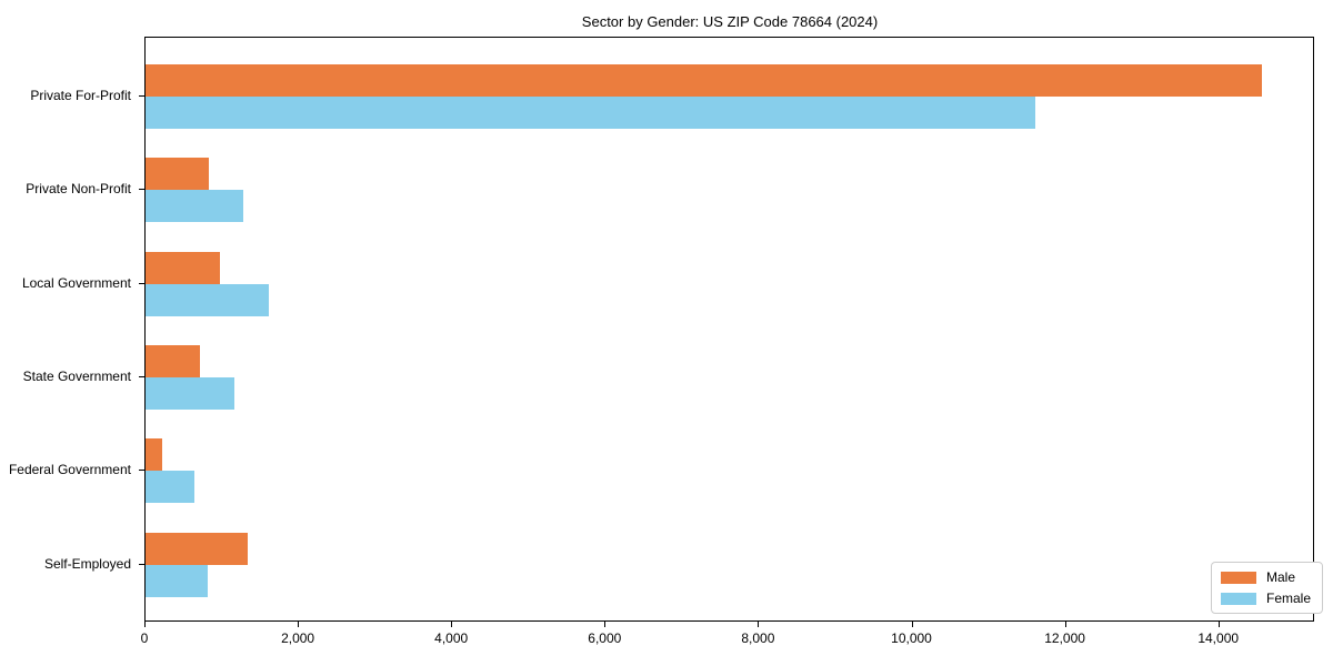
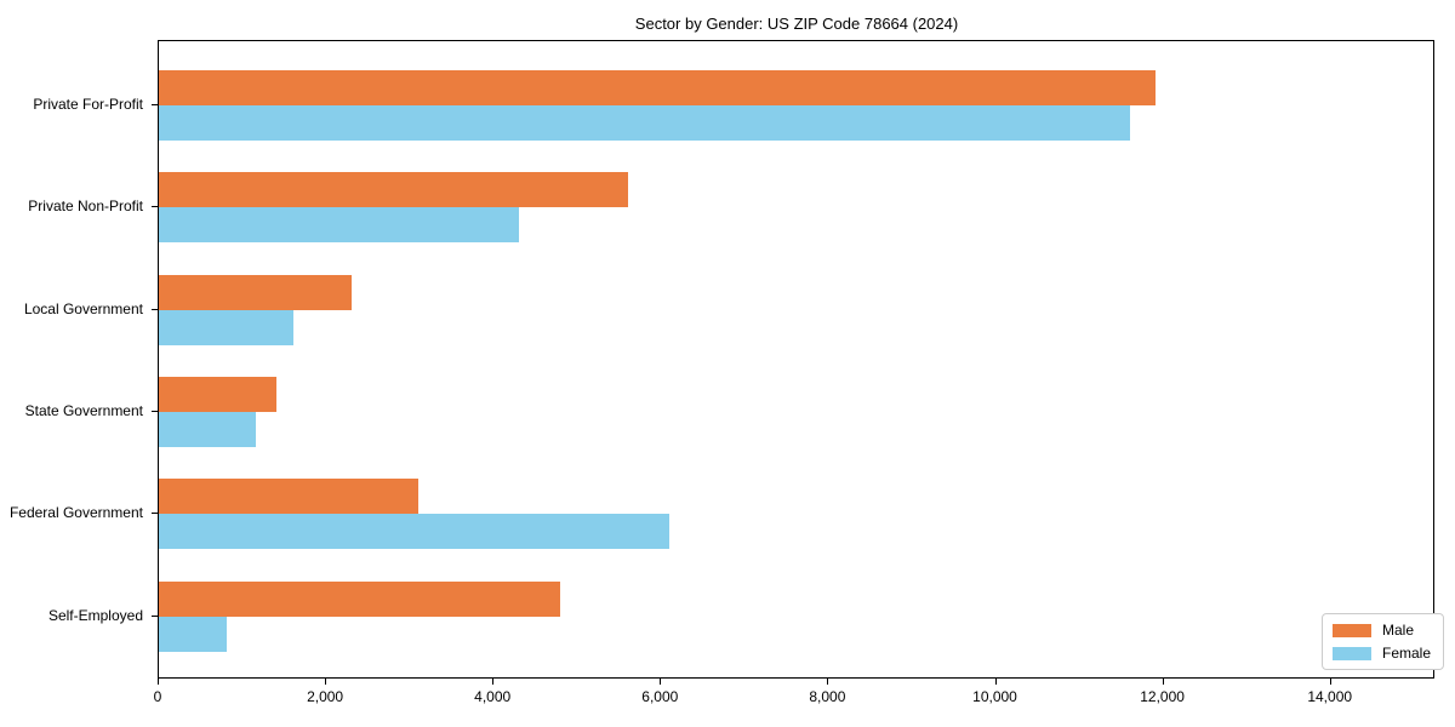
Male/Private For-Profit: 14600 -> 11900
Male/Private Non-Profit: 800 -> 5600
Female/Private Non-Profit: 1300 -> 4300
Male/Local Government: 1000 -> 2300
Male/State Government: 700 -> 1400
Male/Federal Government: 200 -> 3100
Female/Federal Government: 600 -> 6100
Male/Self-Employed: 1300 -> 4800
